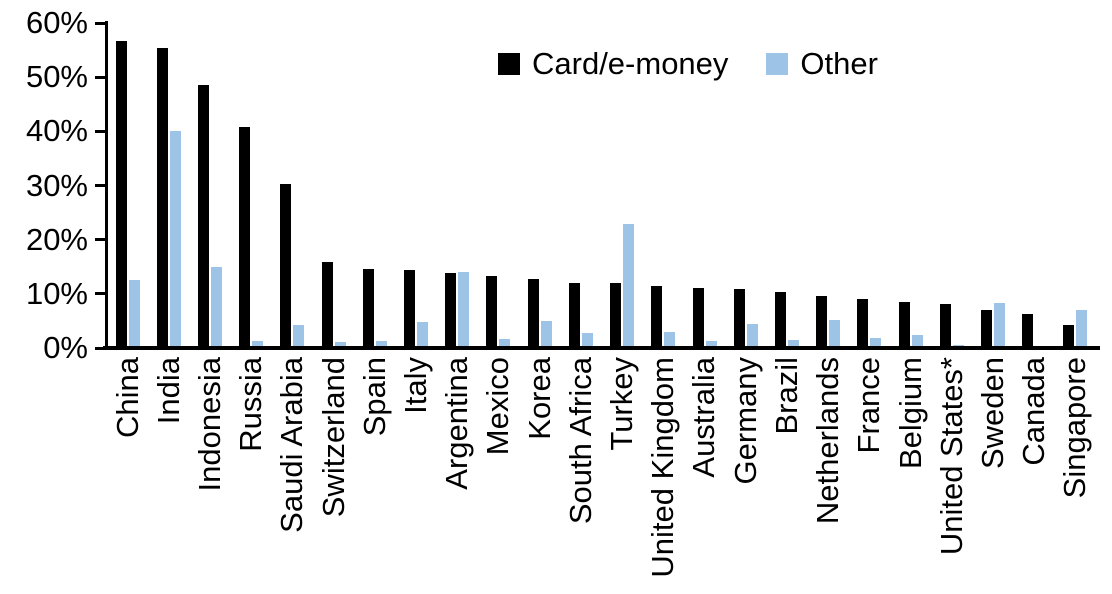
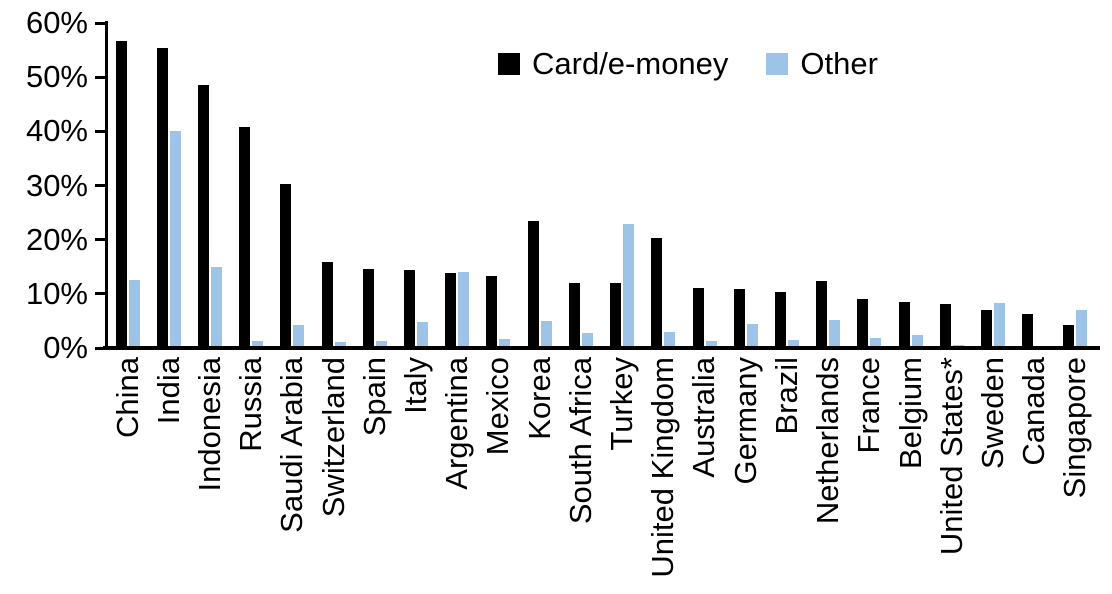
Card/e-money/Korea: 12% -> 23%
Card/e-money/United Kingdom: 11% -> 20%
Card/e-money/Netherlands: 9% -> 12%
